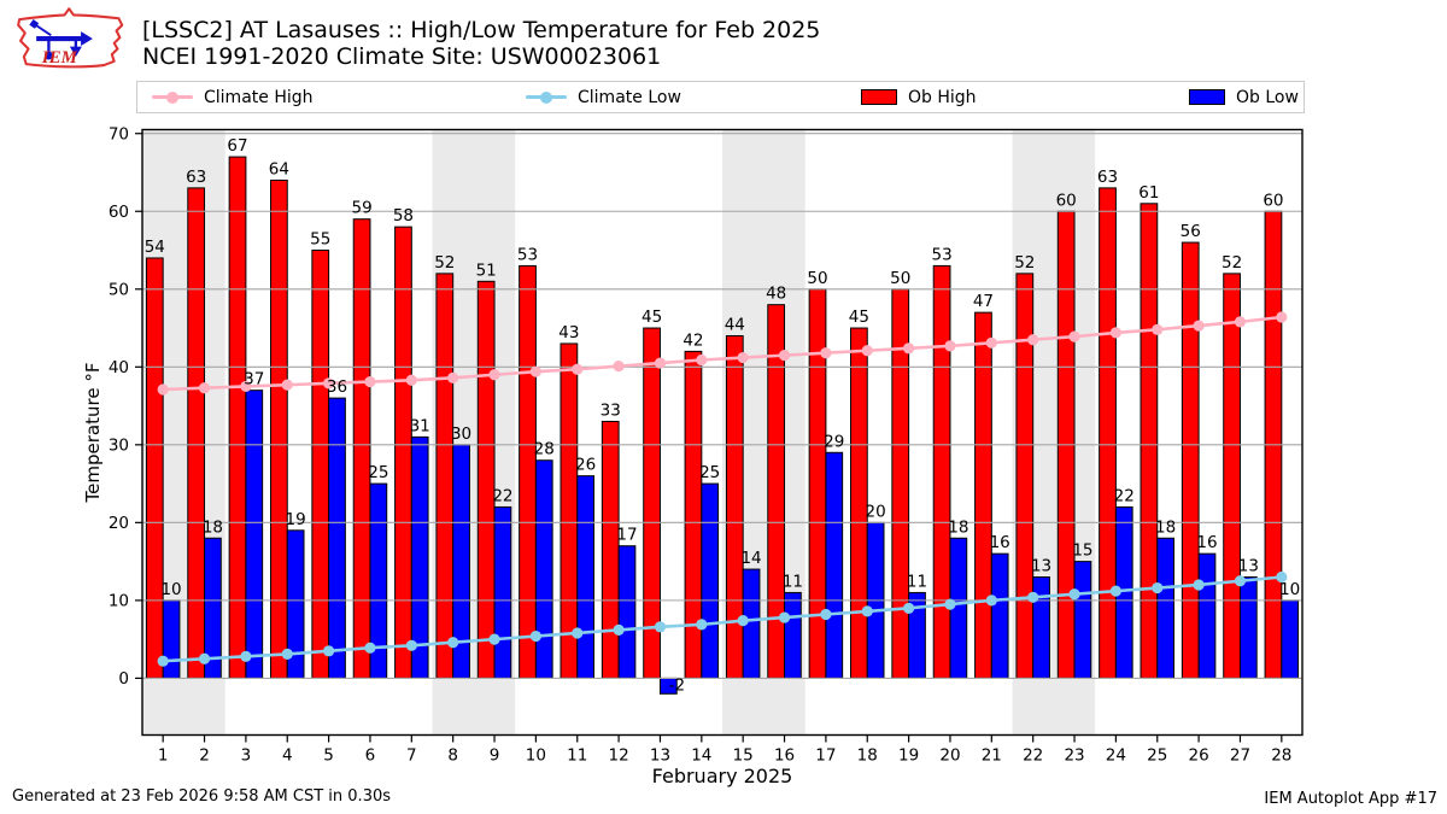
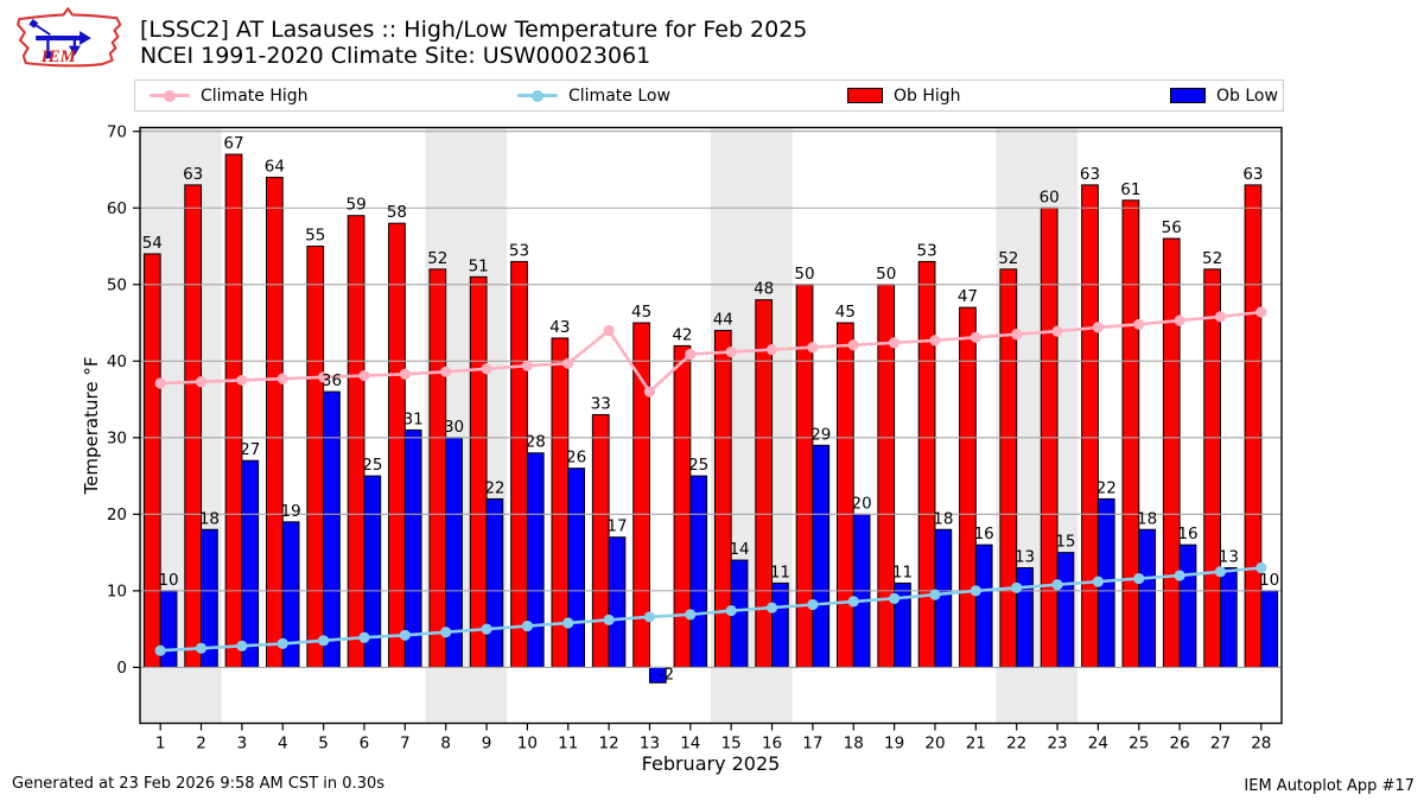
Ob Low/3: 37 -> 27
Climate High/12: 40 -> 44
Climate High/13: 40 -> 36
Ob High/28: 60 -> 63
